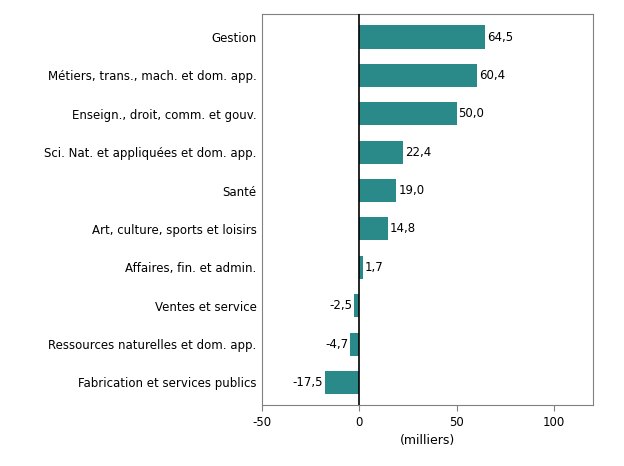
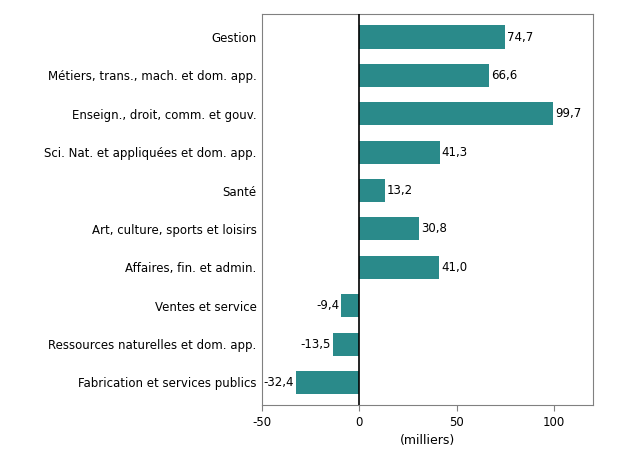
Gestion: 64,5 -> 74,7
Métiers, trans., mach. et dom. app.: 60,4 -> 66,6
Enseign., droit, comm. et gouv.: 50,0 -> 99,7
Sci. Nat. et appliquées et dom. app.: 22,4 -> 41,3
Santé: 19,0 -> 13,2
Art, culture, sports et loisirs: 14,8 -> 30,8
Affaires, fin. et admin.: 1,7 -> 41,0
Ventes et service: -2,5 -> -9,4
Ressources naturelles et dom. app.: -4,7 -> -13,5
Fabrication et services publics: -17,5 -> -32,4
